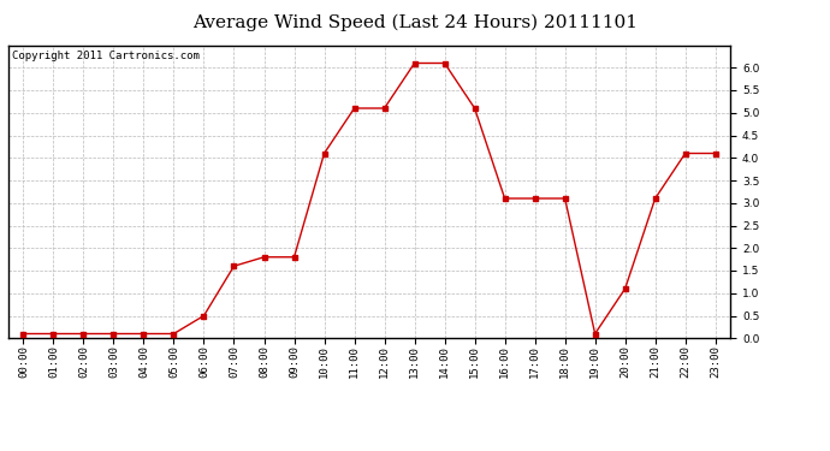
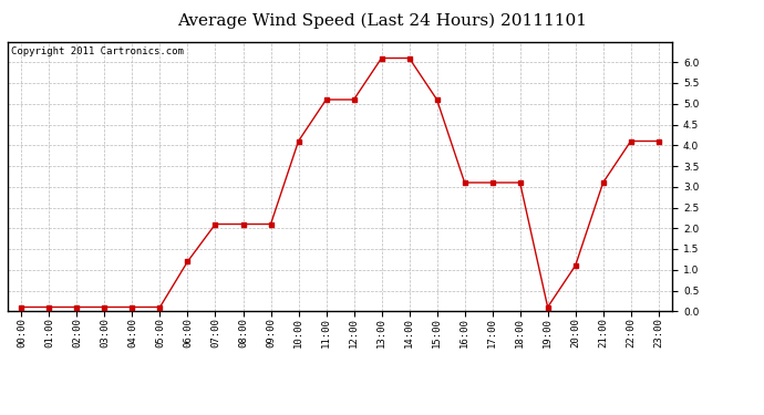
06:00: 0.5 -> 1.2
07:00: 1.6 -> 2.1
08:00: 1.8 -> 2.1
09:00: 1.8 -> 2.1
